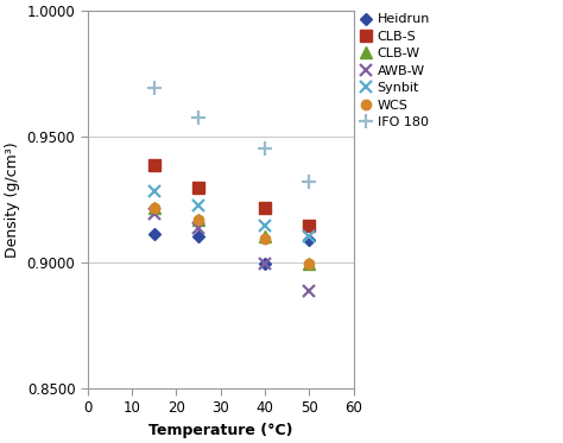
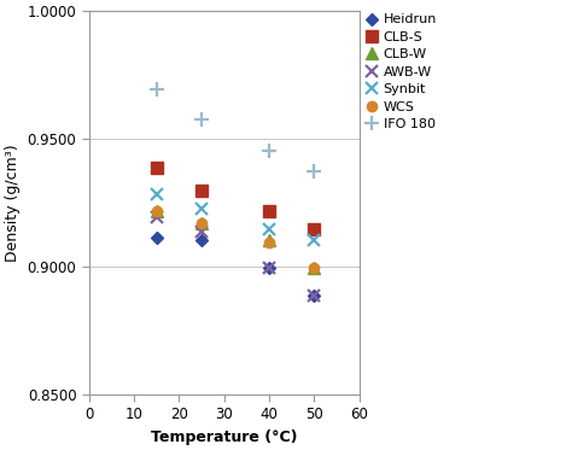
Heidrun/50: 0.9090 -> 0.8887
IFO 180/50: 0.9320 -> 0.9375
